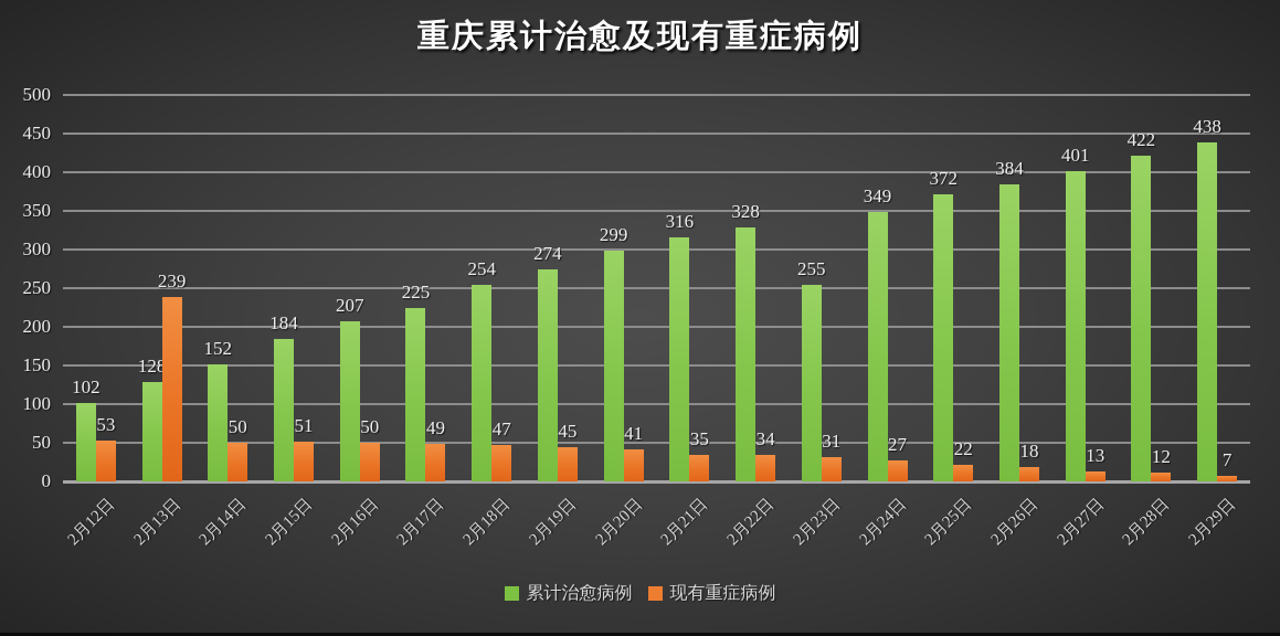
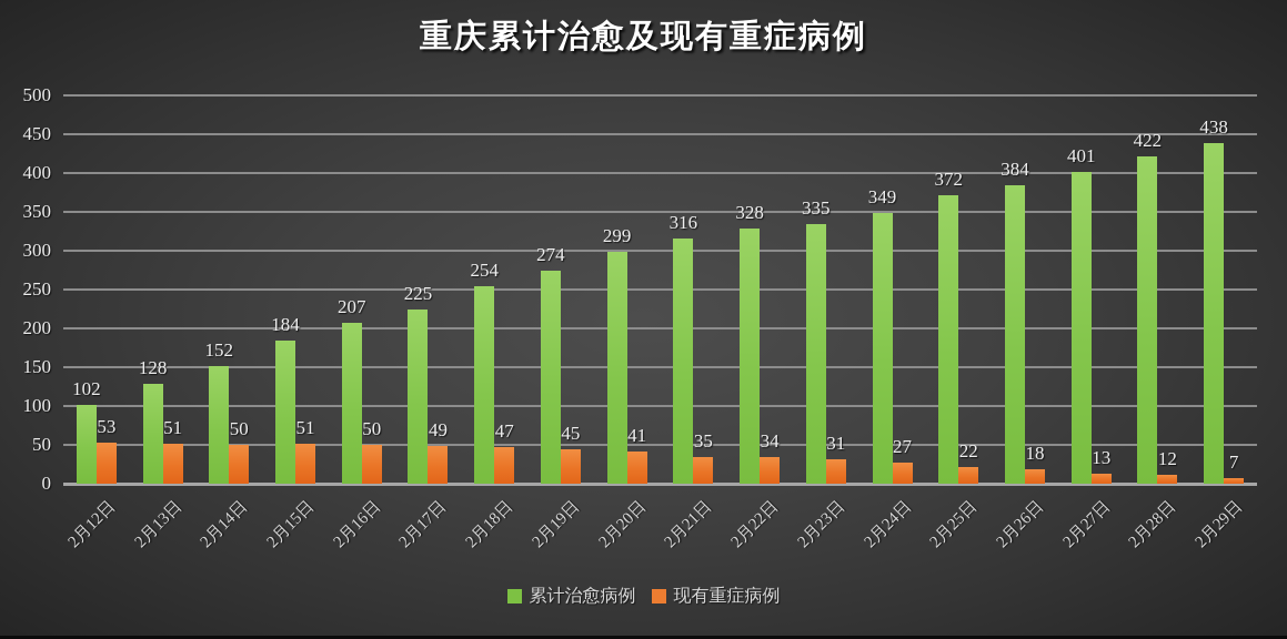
现有重症病例/2月13日: 239 -> 51
累计治愈病例/2月23日: 255 -> 335
